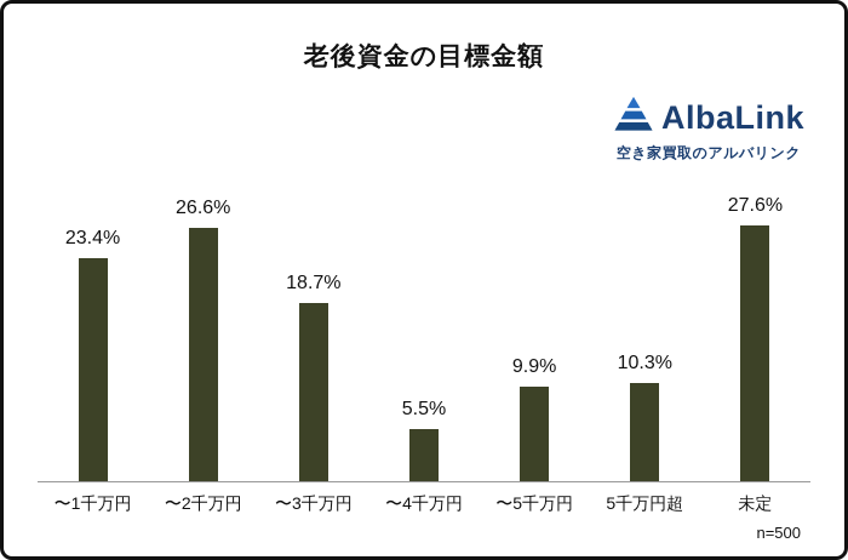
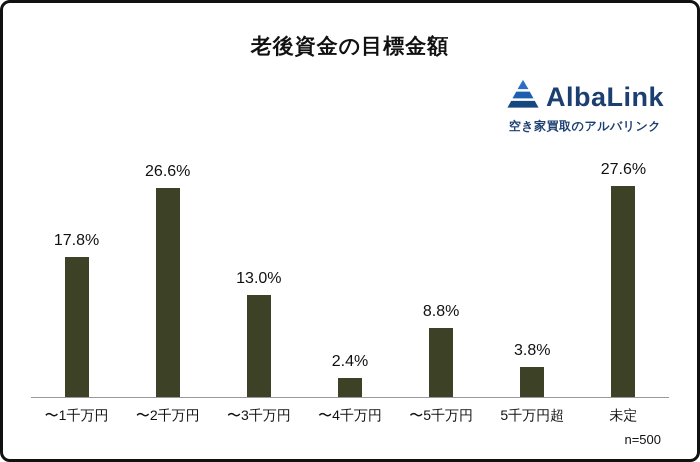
〜1千万円: 23.4% -> 17.8%
〜3千万円: 18.7% -> 13.0%
〜4千万円: 5.5% -> 2.4%
〜5千万円: 9.9% -> 8.8%
5千万円超: 10.3% -> 3.8%
